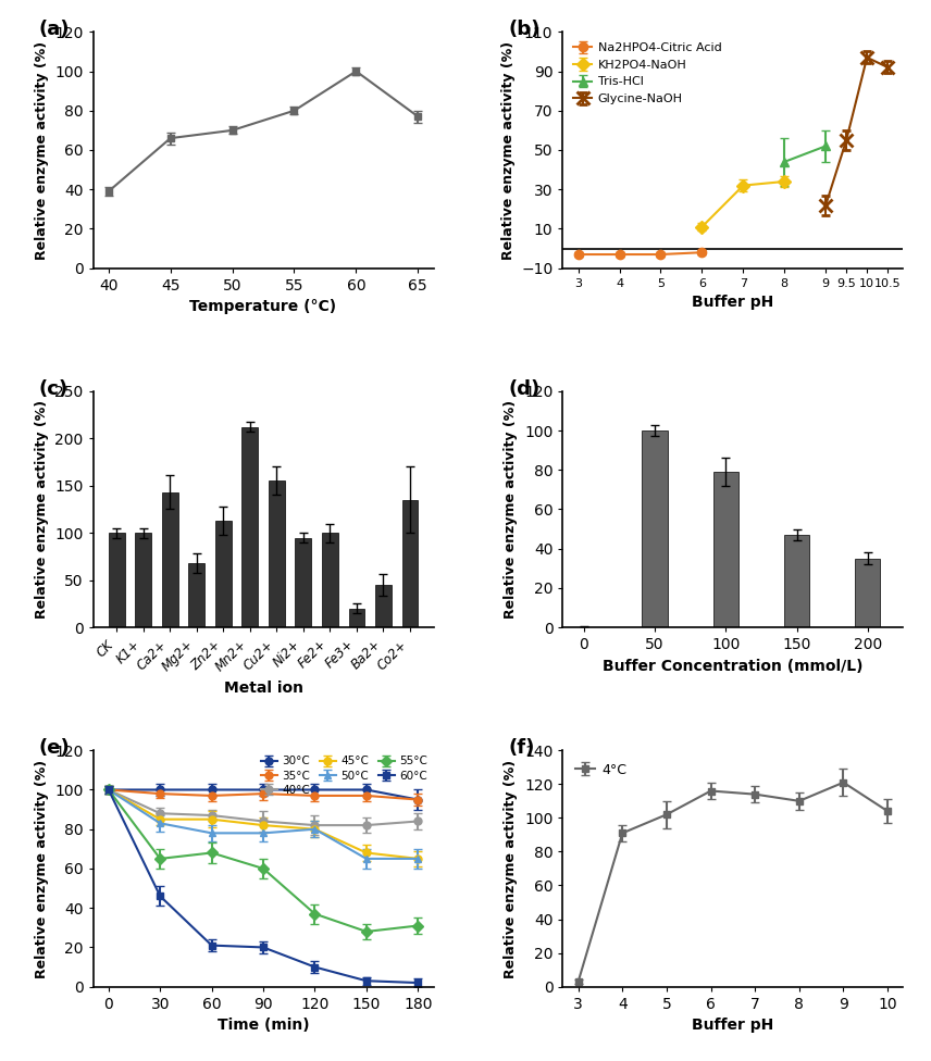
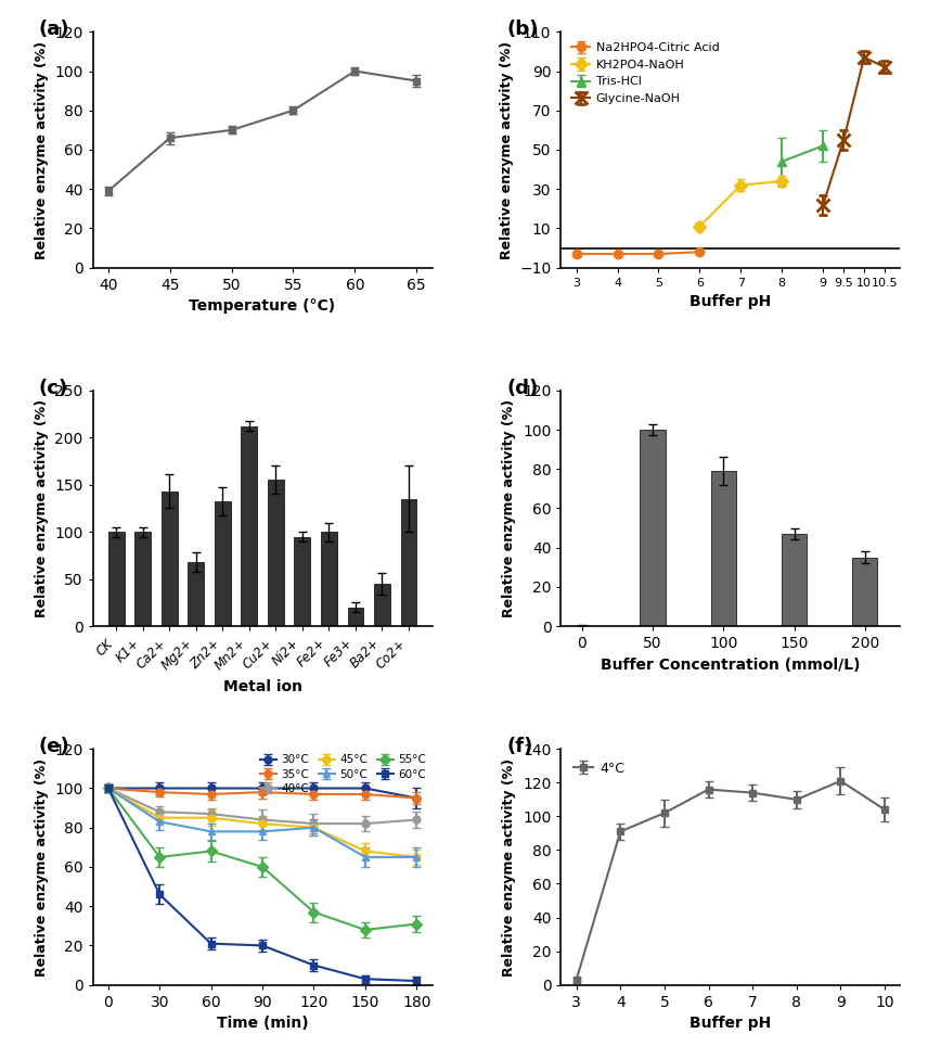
65: 77 -> 95
Zn2+: 113 -> 132
